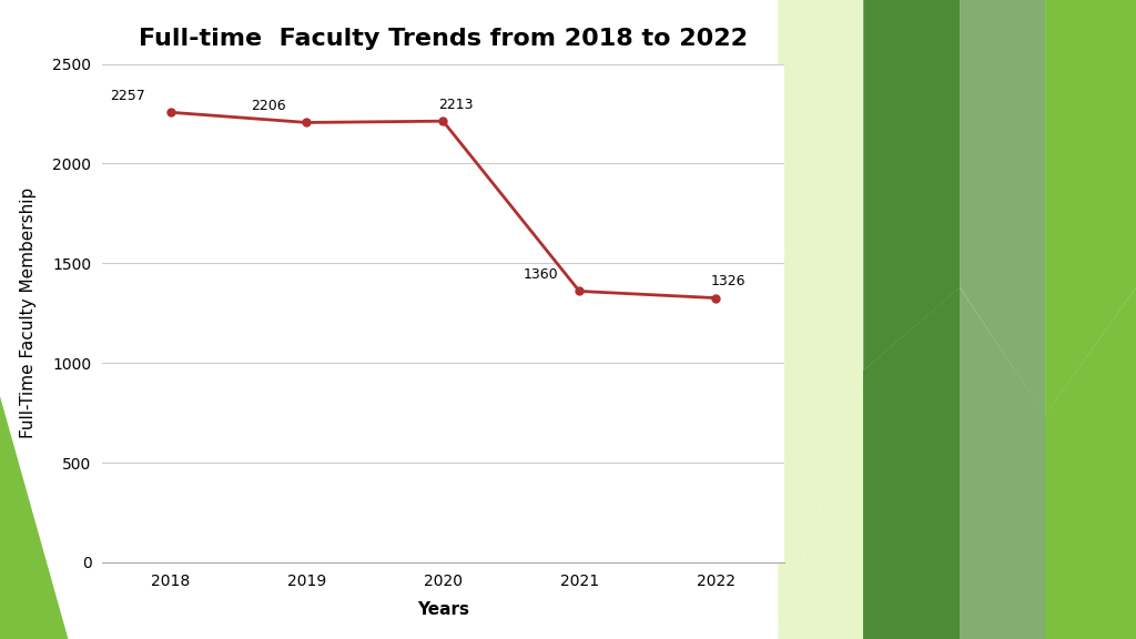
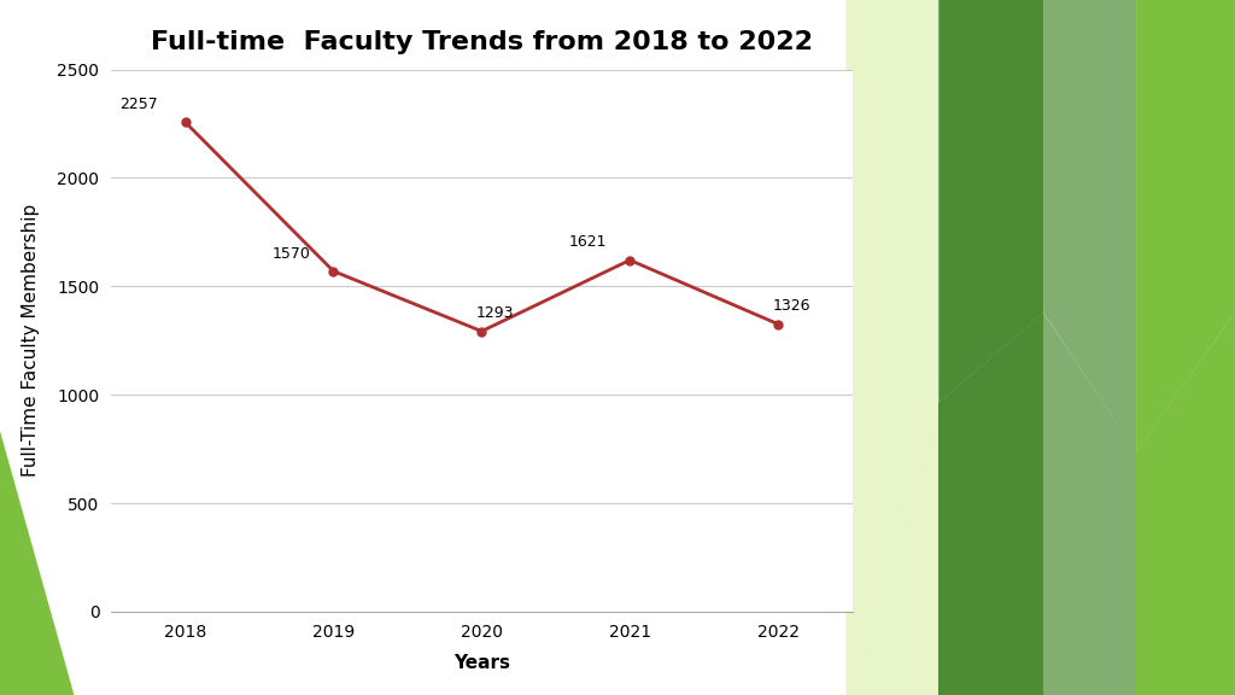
2019: 2206 -> 1570
2020: 2213 -> 1293
2021: 1360 -> 1621
